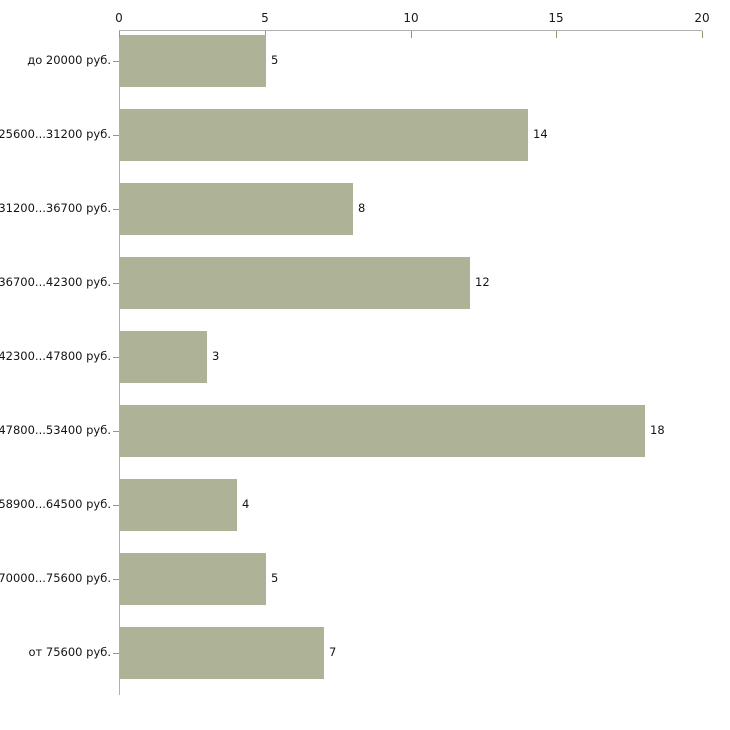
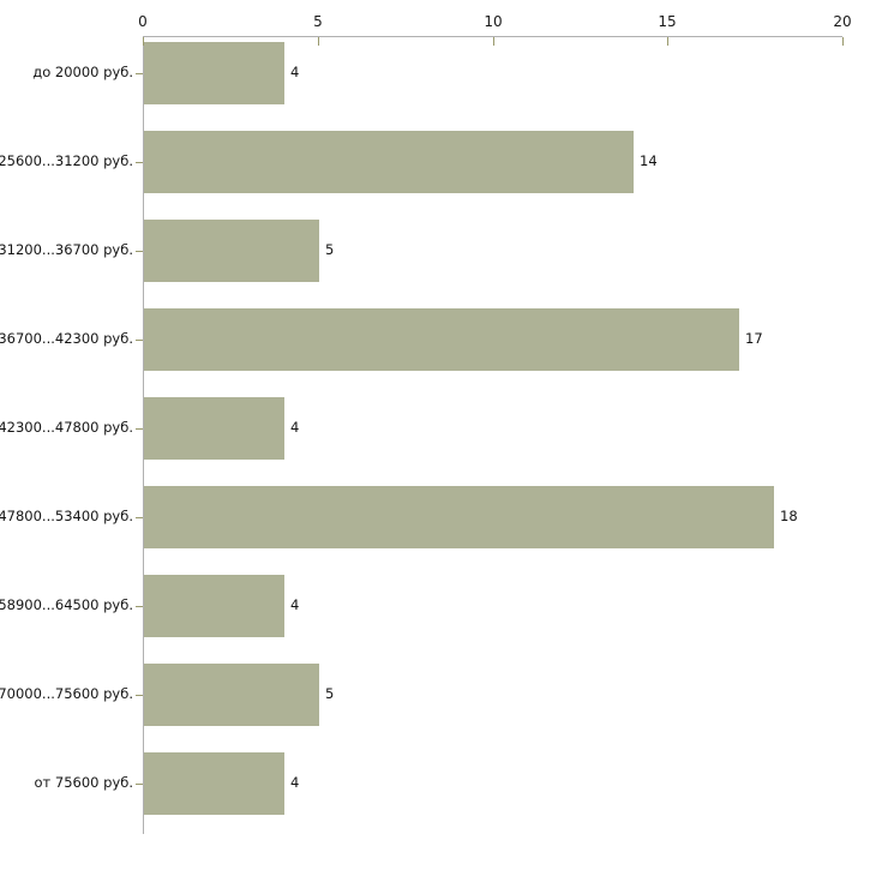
до 20000 руб.: 5 -> 4
31200...36700 руб.: 8 -> 5
36700...42300 руб.: 12 -> 17
42300...47800 руб.: 3 -> 4
от 75600 руб.: 7 -> 4
